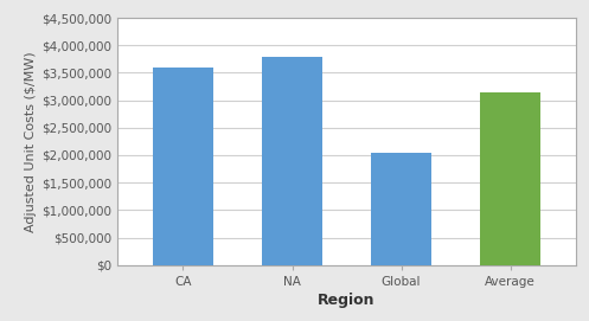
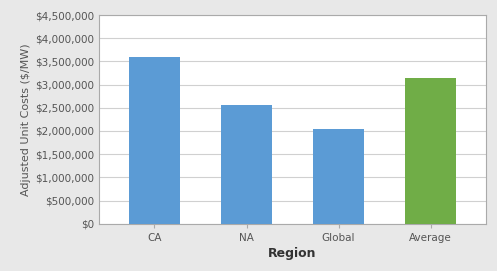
NA: $3,800,000 -> $2,550,000
